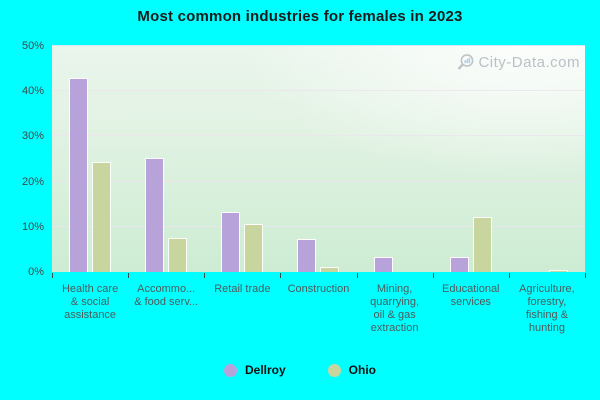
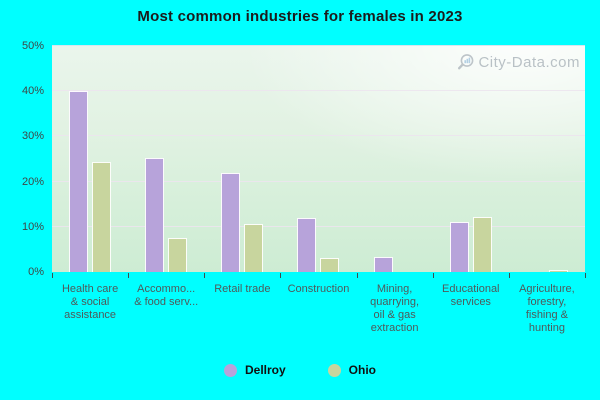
Dellroy/Health care & social assistance: 43% -> 40%
Dellroy/Retail trade: 13% -> 22%
Dellroy/Construction: 7% -> 12%
Ohio/Construction: 1% -> 3%
Dellroy/Educational services: 3% -> 11%
